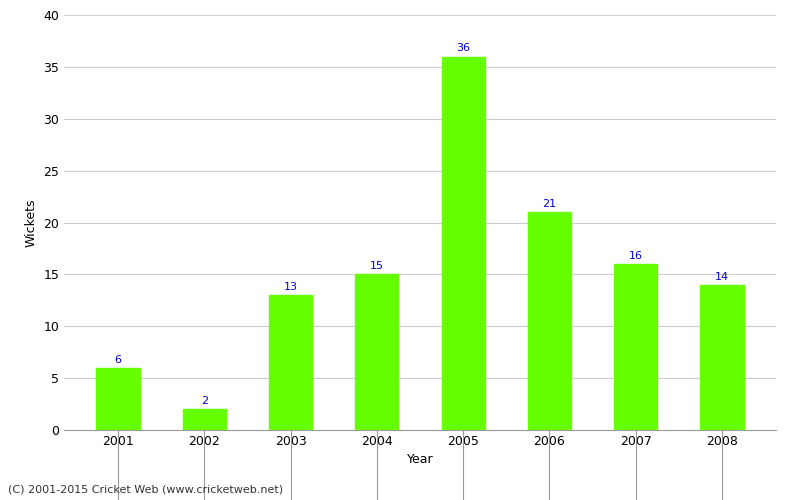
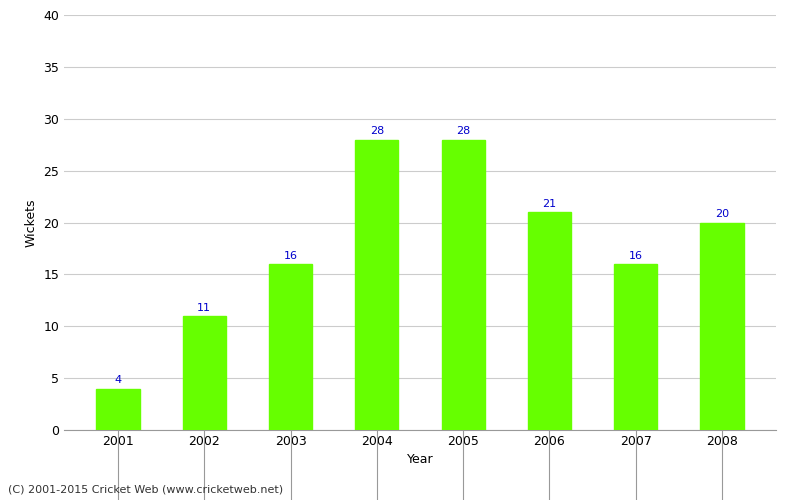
2001: 6 -> 4
2002: 2 -> 11
2003: 13 -> 16
2004: 15 -> 28
2005: 36 -> 28
2008: 14 -> 20
